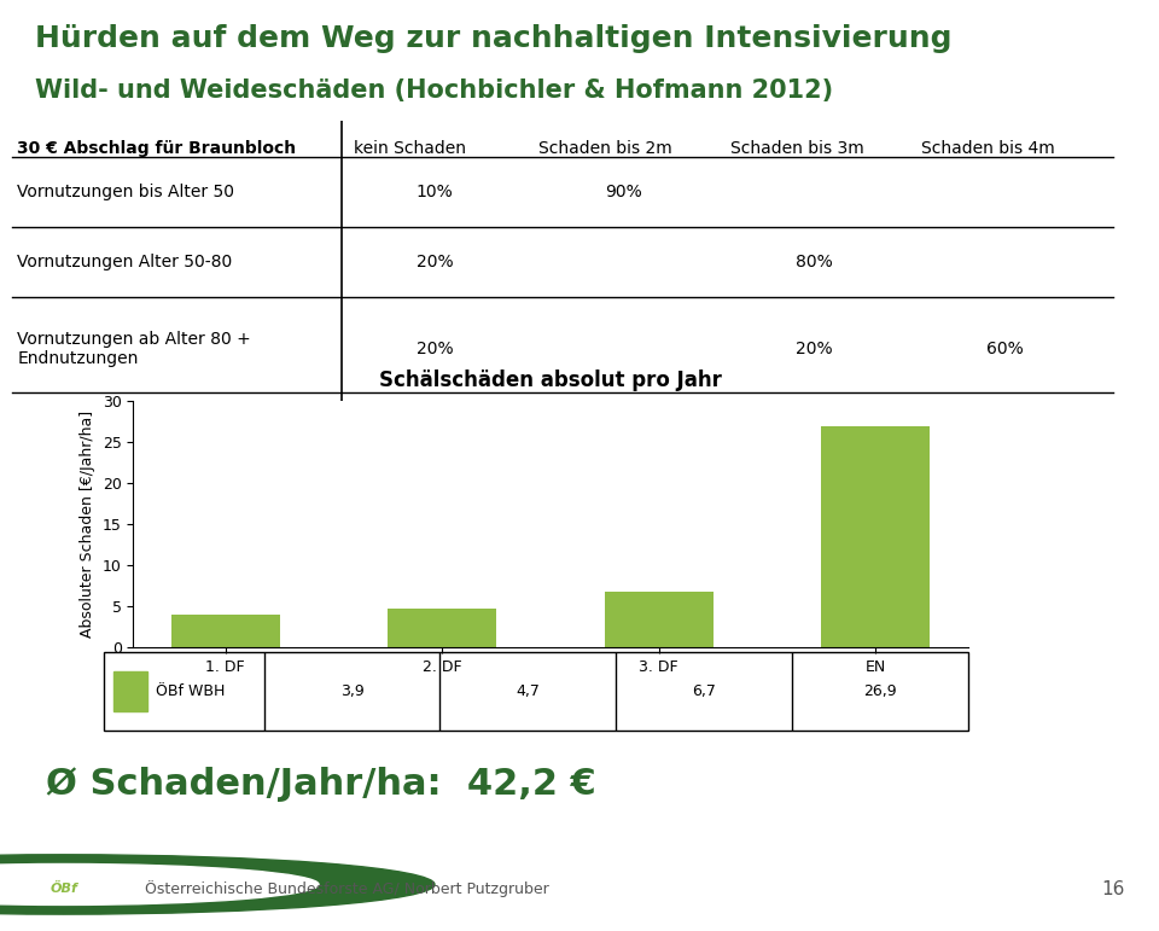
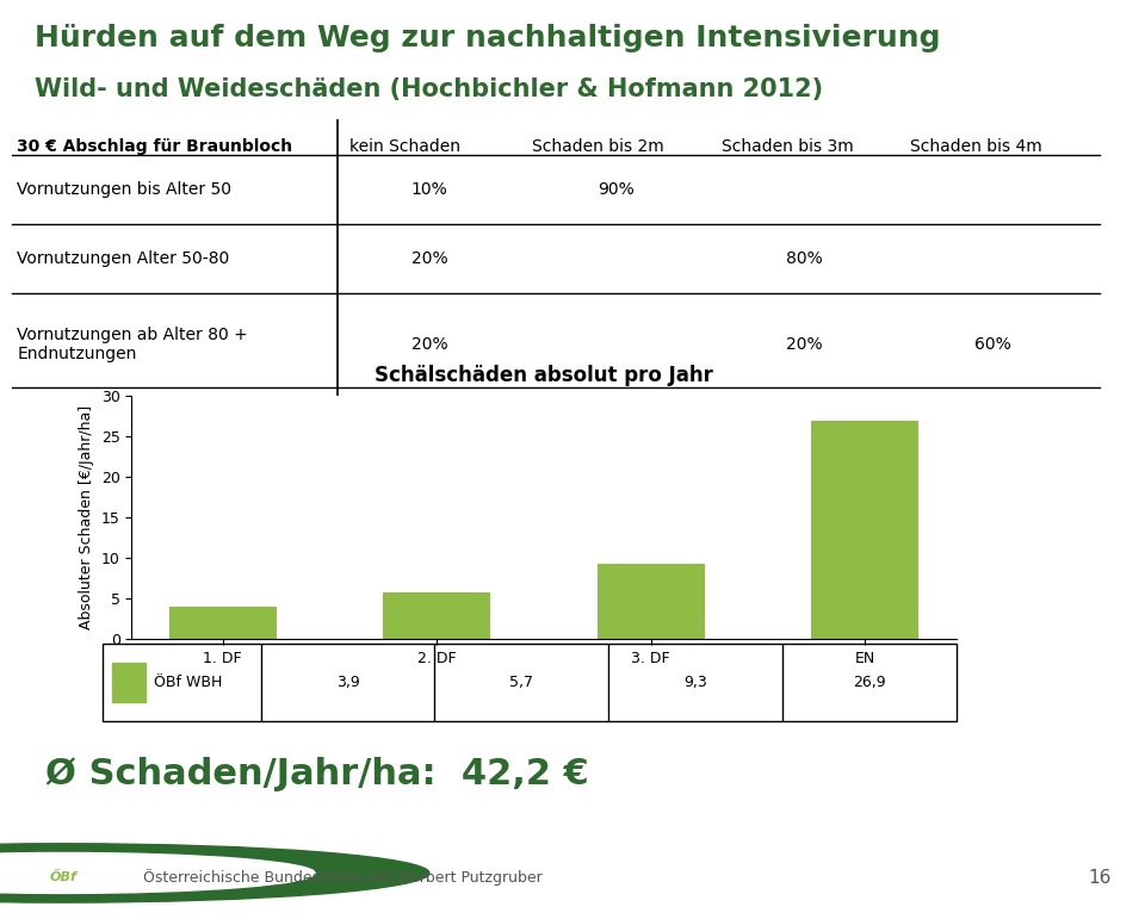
2. DF: 4,7 -> 5,7
3. DF: 6,7 -> 9,3
